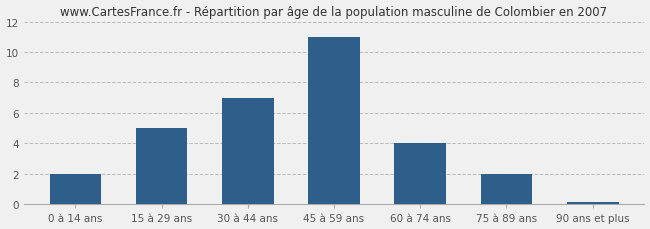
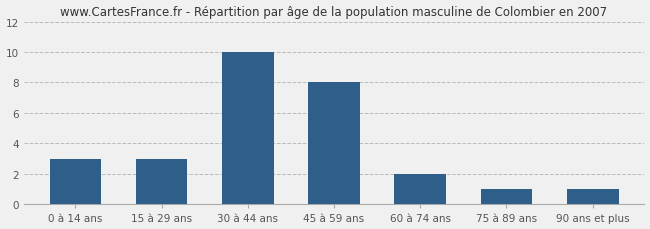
0 à 14 ans: 2.0 -> 3.0
15 à 29 ans: 5.0 -> 3.0
30 à 44 ans: 7.0 -> 10.0
45 à 59 ans: 11.0 -> 8.0
60 à 74 ans: 4.0 -> 2.0
75 à 89 ans: 2.0 -> 1.0
90 ans et plus: 0.1 -> 1.0
